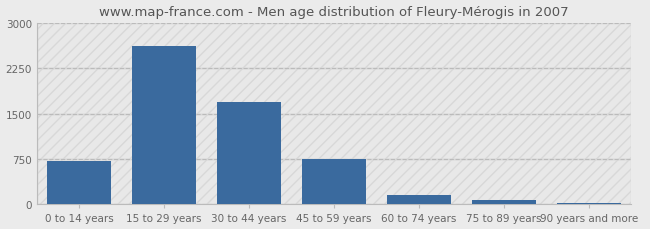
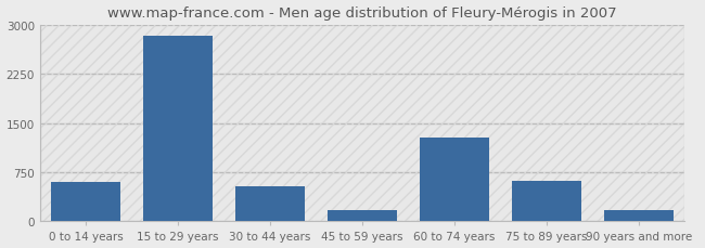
0 to 14 years: 720 -> 600
15 to 29 years: 2620 -> 2840
30 to 44 years: 1700 -> 540
45 to 59 years: 750 -> 180
60 to 74 years: 150 -> 1280
75 to 89 years: 60 -> 620
90 years and more: 20 -> 180
